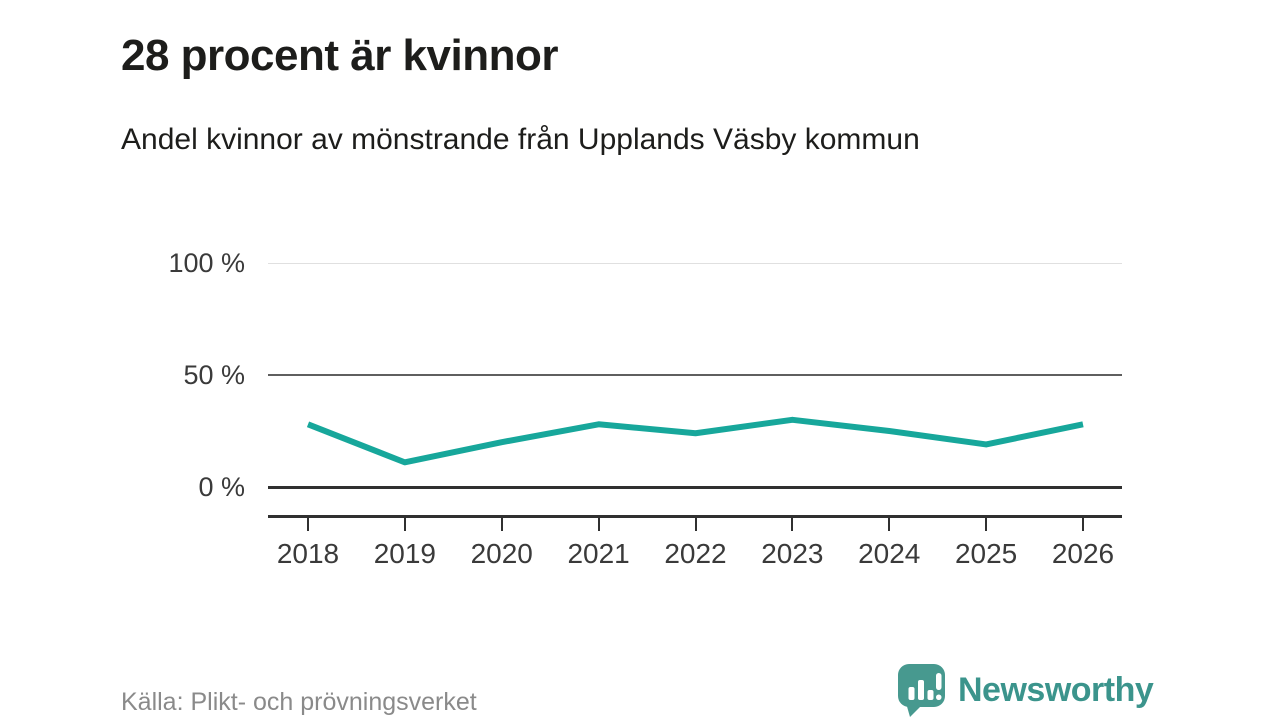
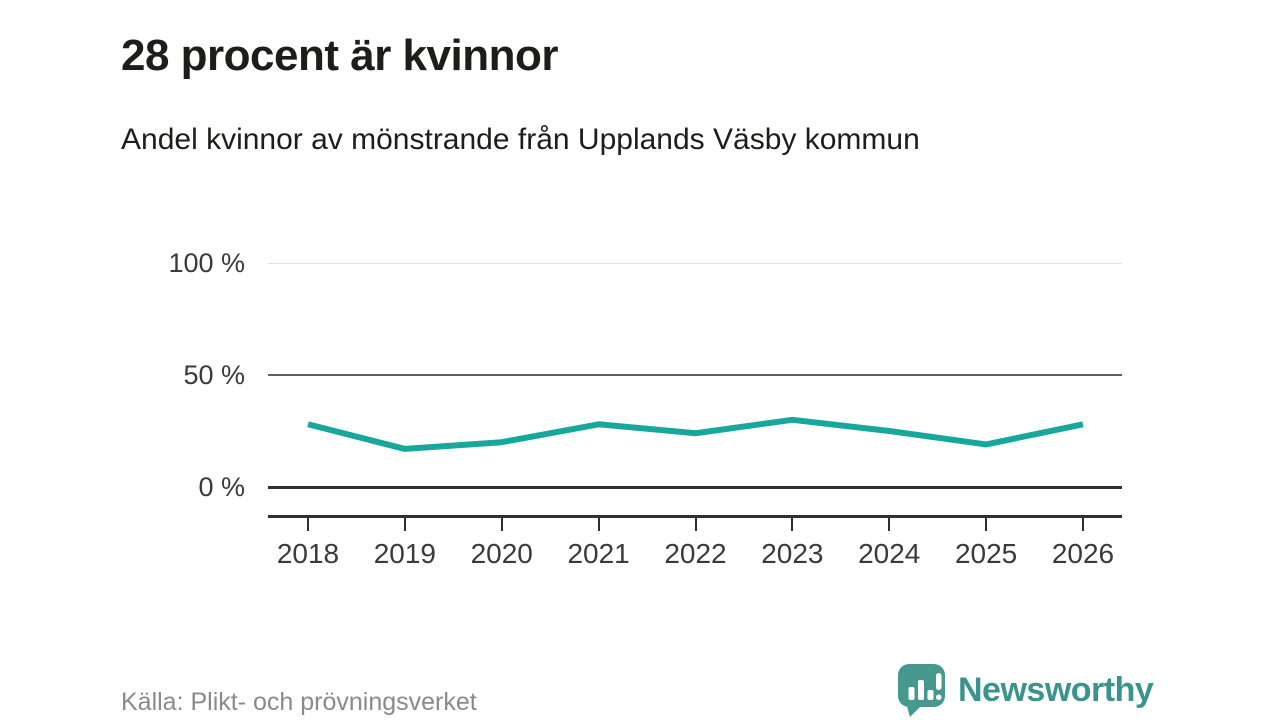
2019: 11% -> 17%
